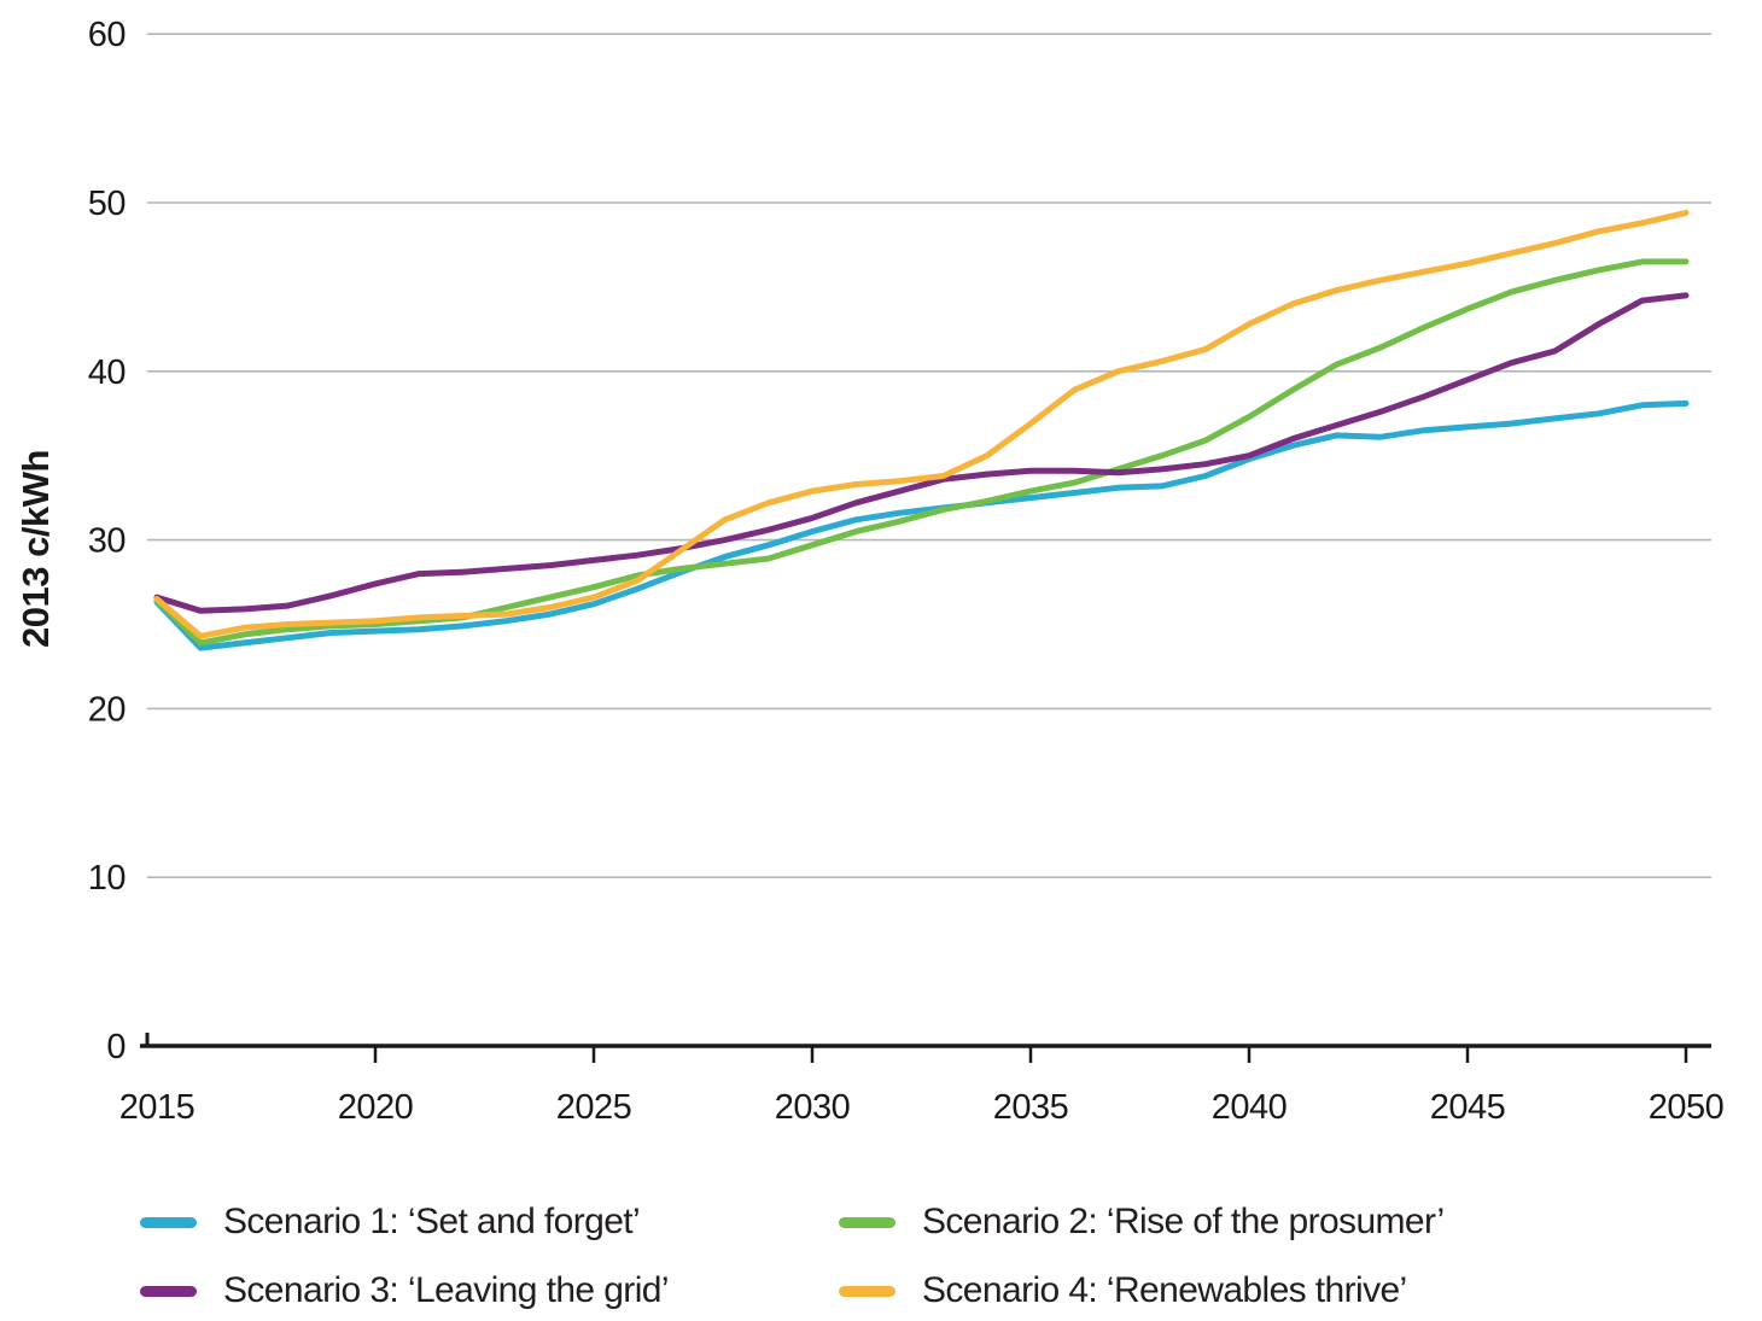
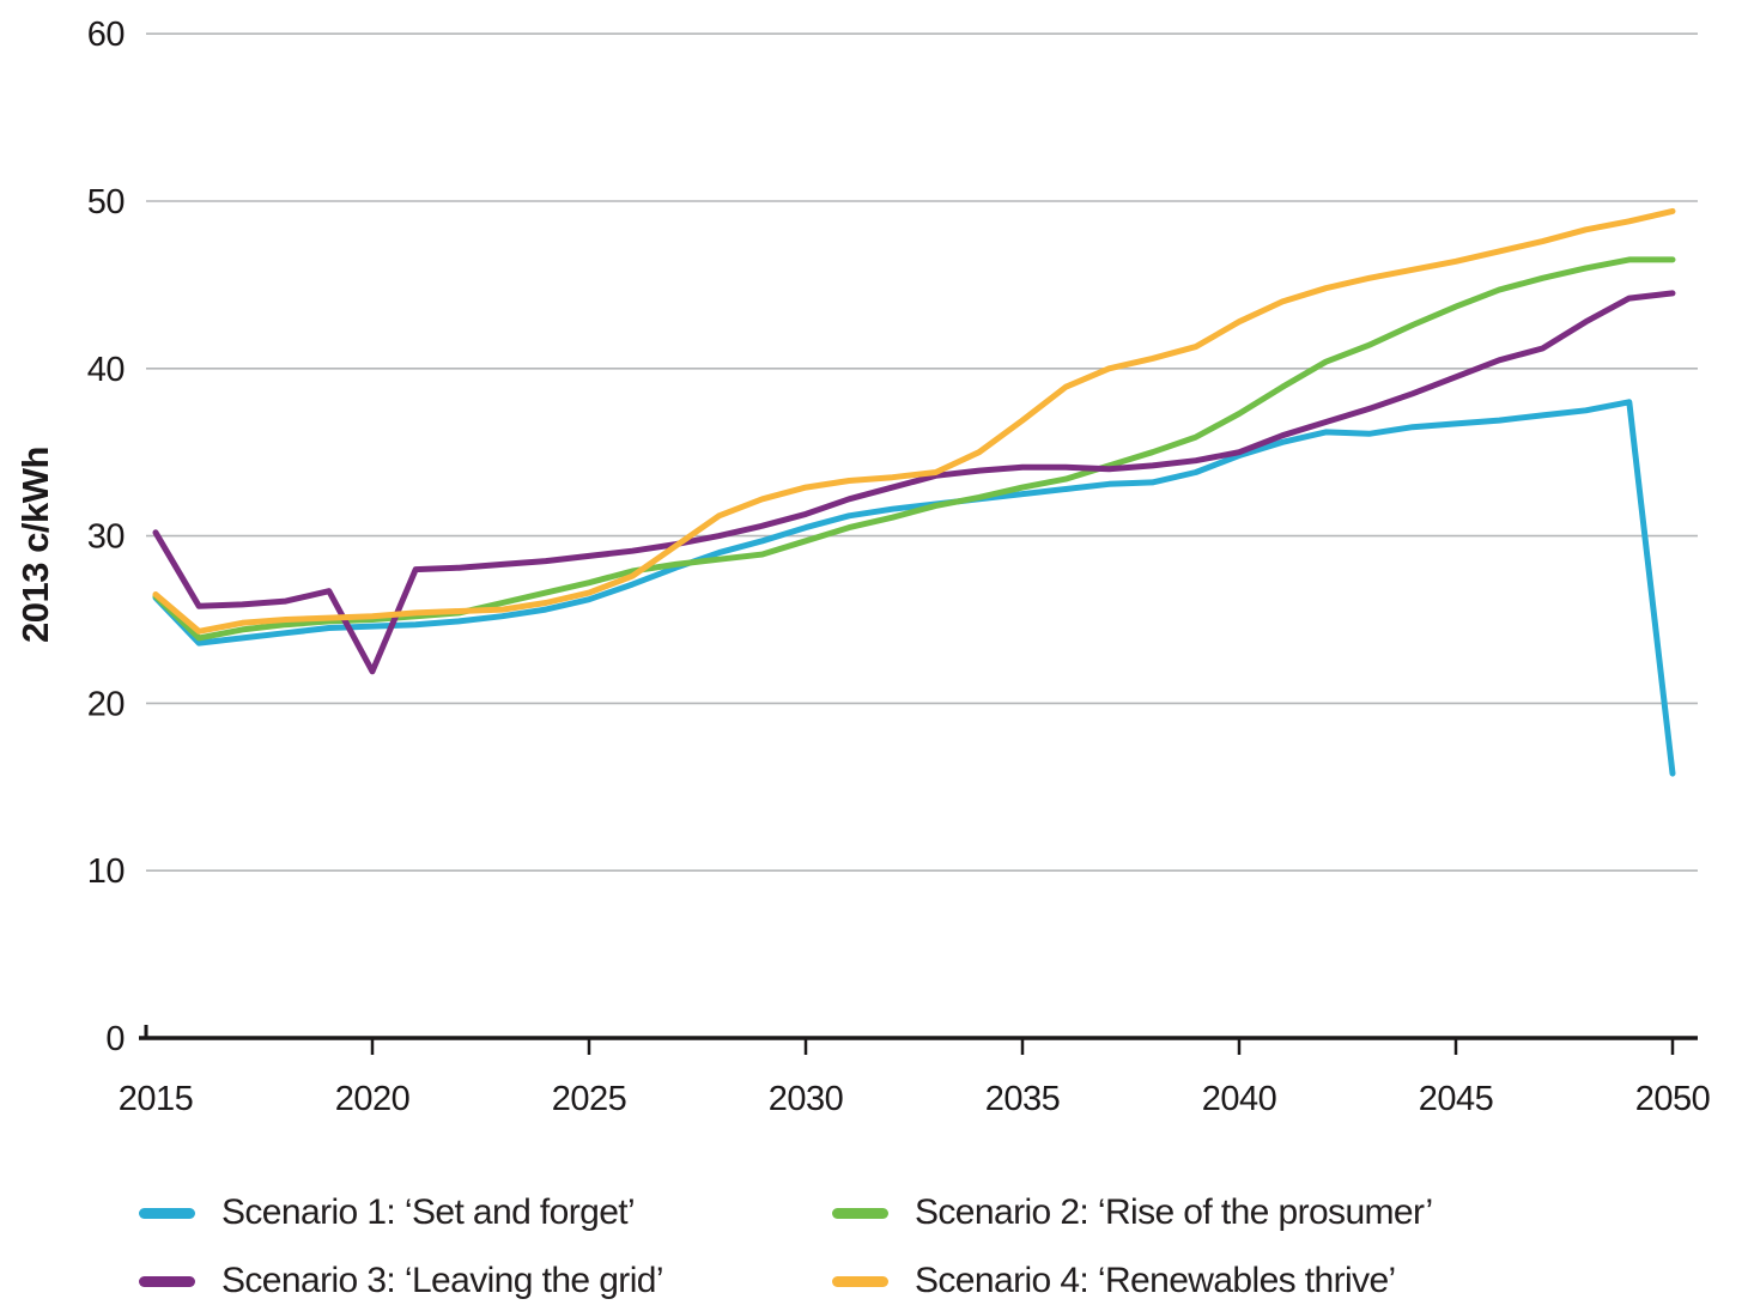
Scenario 3: ‘Leaving the grid’/2015: 26.6 -> 30.2
Scenario 3: ‘Leaving the grid’/2020: 27.4 -> 21.9
Scenario 1: ‘Set and forget’/2050: 38.1 -> 15.8
